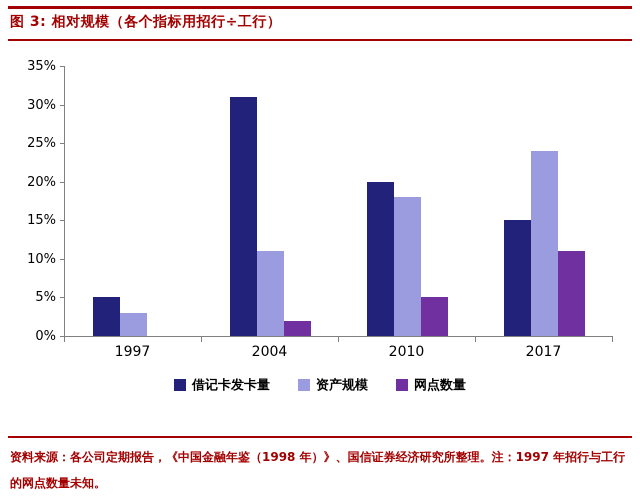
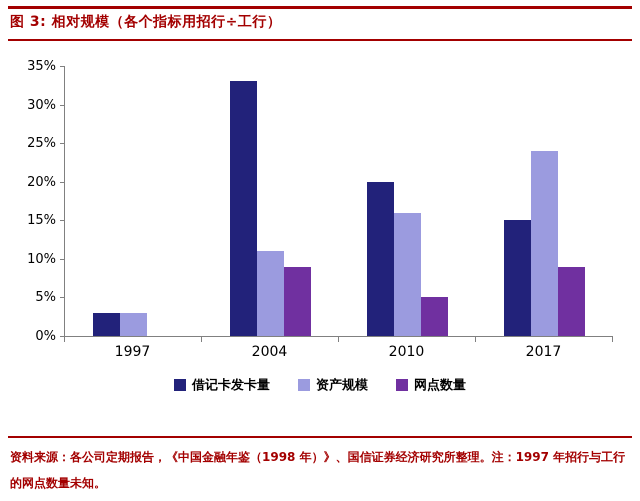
借记卡发卡量/1997: 5% -> 3%
借记卡发卡量/2004: 31% -> 33%
网点数量/2004: 2% -> 9%
资产规模/2010: 18% -> 16%
网点数量/2017: 11% -> 9%
